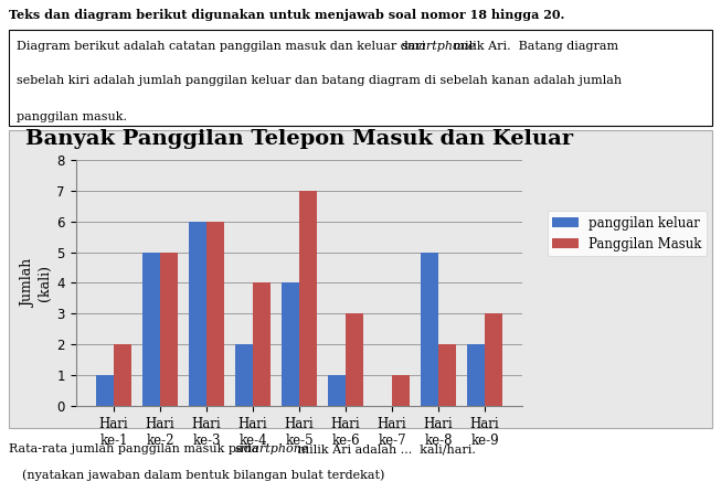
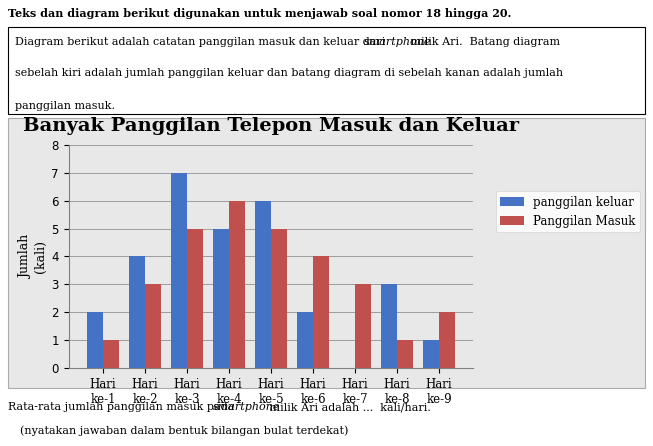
panggilan keluar/Hari ke-1: 1 -> 2
Panggilan Masuk/Hari ke-1: 2 -> 1
panggilan keluar/Hari ke-2: 5 -> 4
Panggilan Masuk/Hari ke-2: 5 -> 3
panggilan keluar/Hari ke-3: 6 -> 7
Panggilan Masuk/Hari ke-3: 6 -> 5
panggilan keluar/Hari ke-4: 2 -> 5
Panggilan Masuk/Hari ke-4: 4 -> 6
panggilan keluar/Hari ke-5: 4 -> 6
Panggilan Masuk/Hari ke-5: 7 -> 5
panggilan keluar/Hari ke-6: 1 -> 2
Panggilan Masuk/Hari ke-6: 3 -> 4
Panggilan Masuk/Hari ke-7: 1 -> 3
panggilan keluar/Hari ke-8: 5 -> 3
Panggilan Masuk/Hari ke-8: 2 -> 1
panggilan keluar/Hari ke-9: 2 -> 1
Panggilan Masuk/Hari ke-9: 3 -> 2
